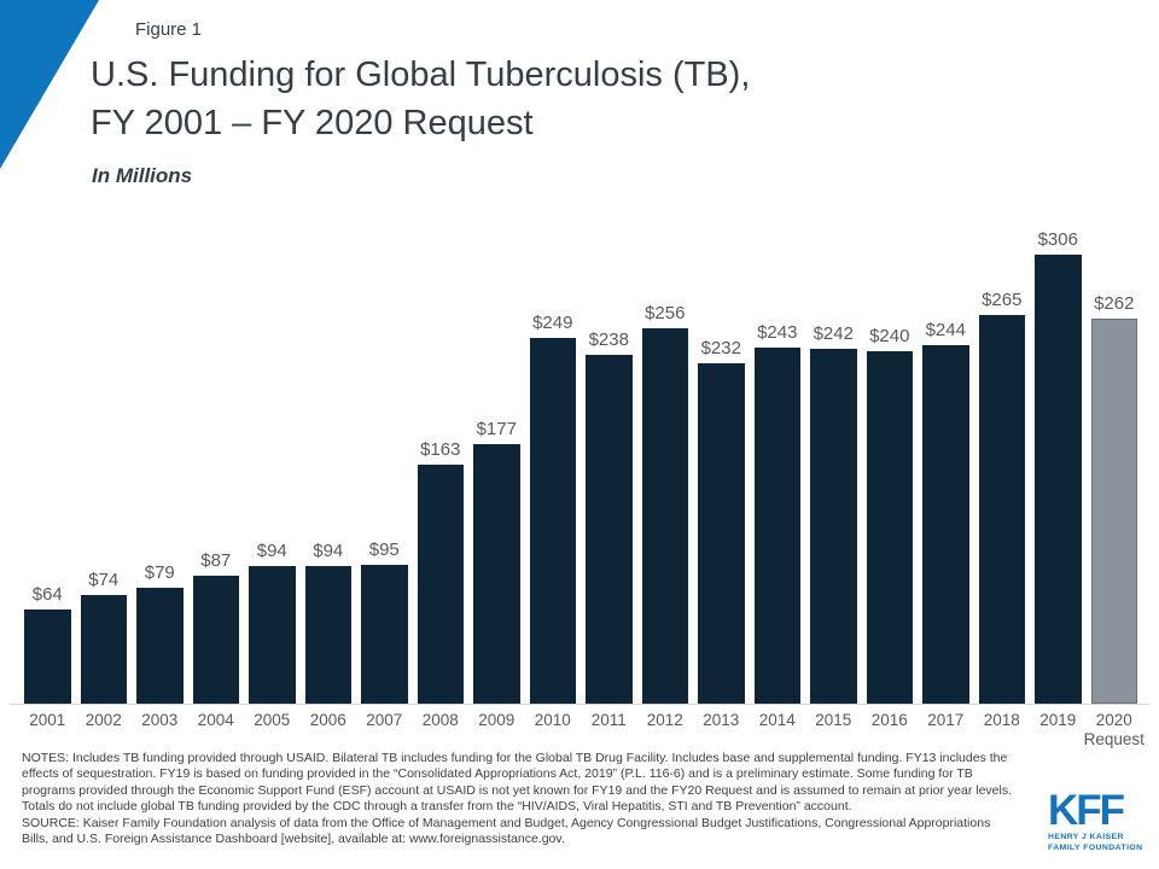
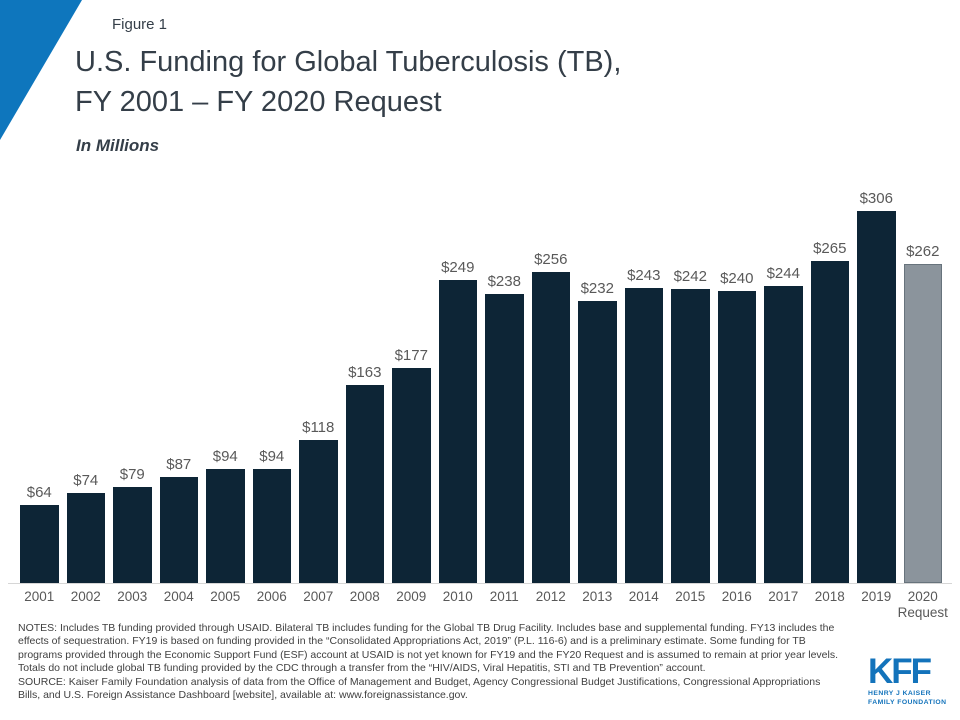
2007: $95 -> $118
